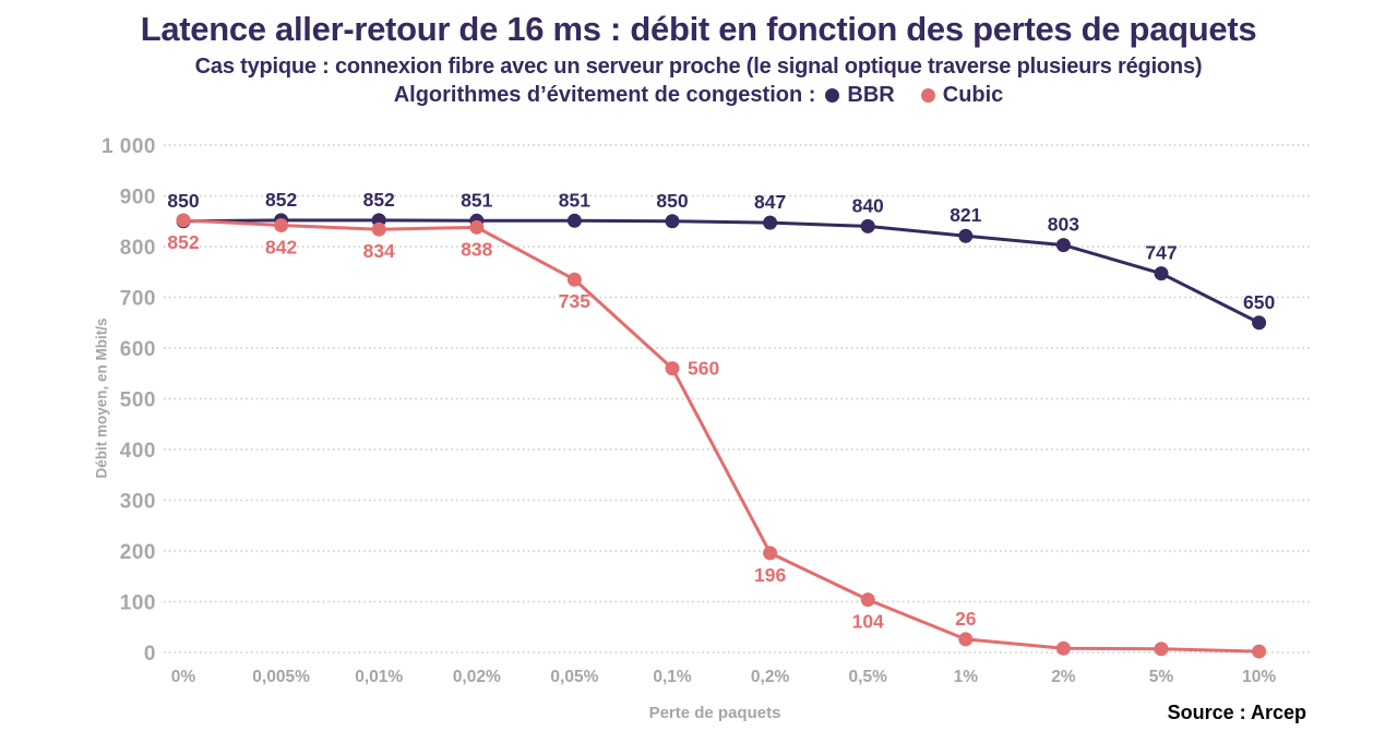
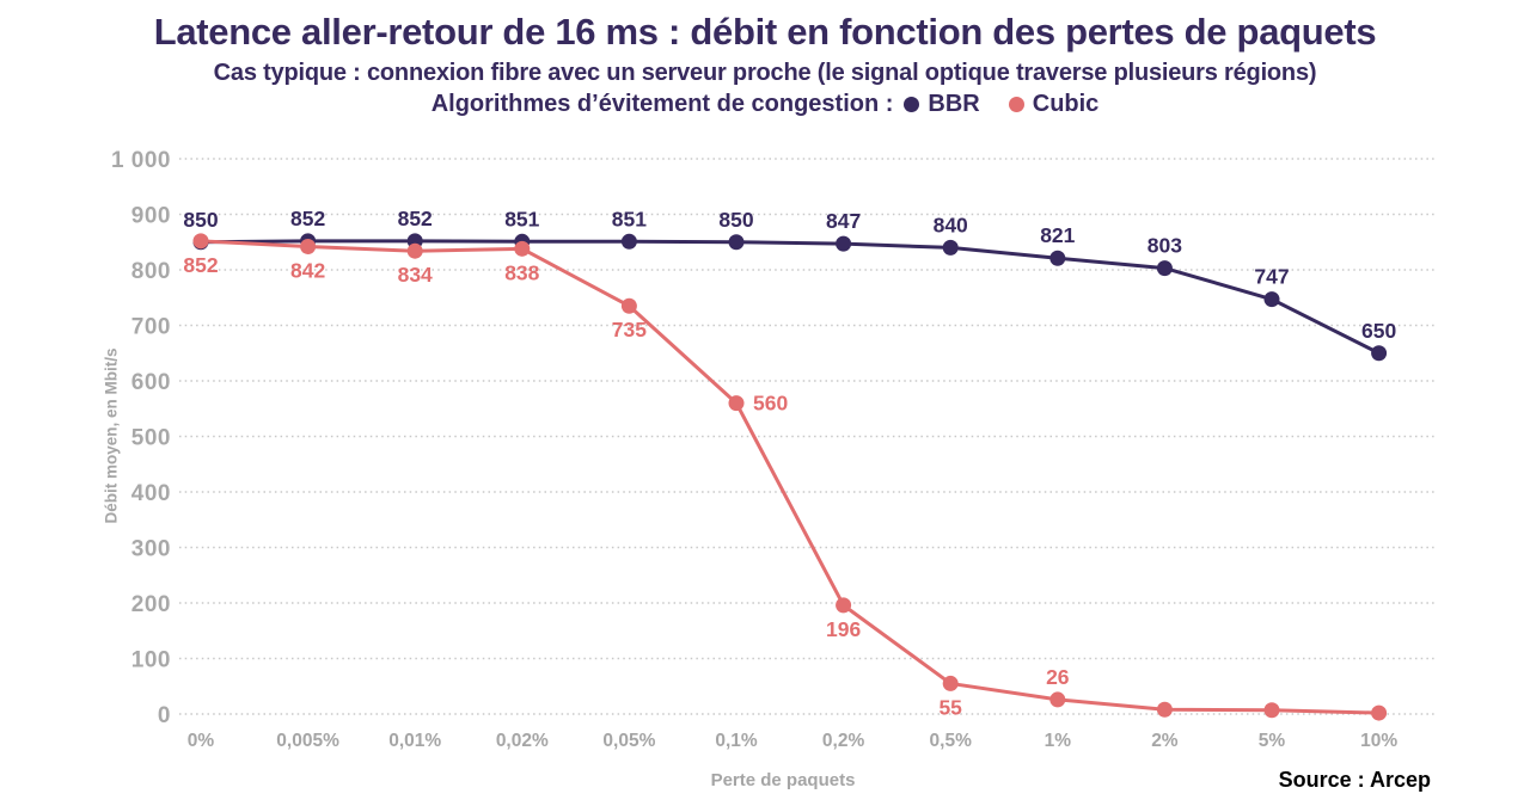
Cubic/0,5%: 104 -> 55
